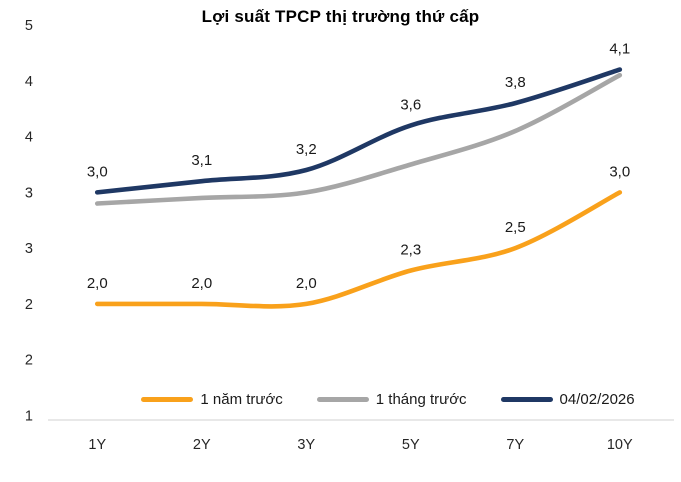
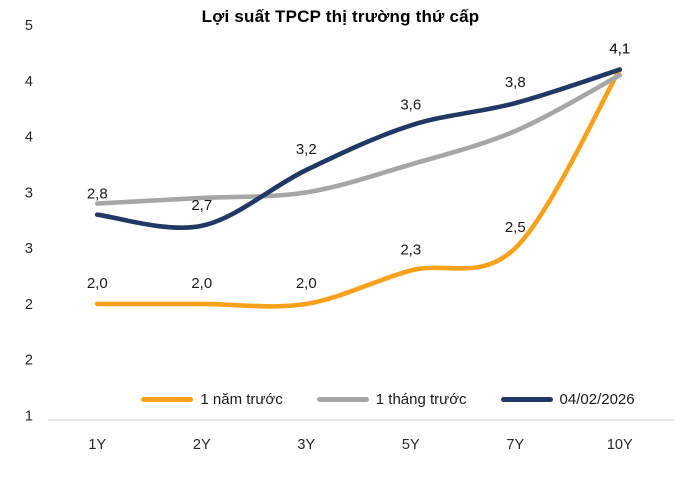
04/02/2026/1Y: 3,0 -> 2,8
04/02/2026/2Y: 3,1 -> 2,7
1 năm trước/10Y: 3,0 -> 4,1
